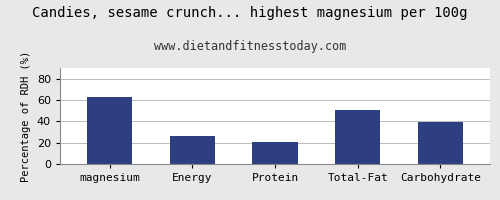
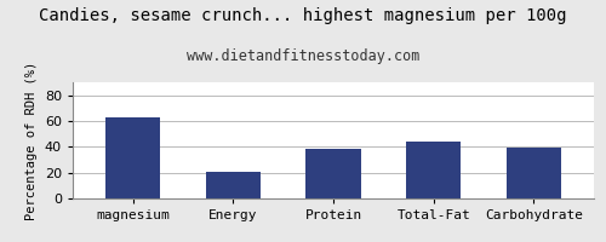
Energy: 26 -> 21
Protein: 21 -> 38
Total-Fat: 51 -> 44
